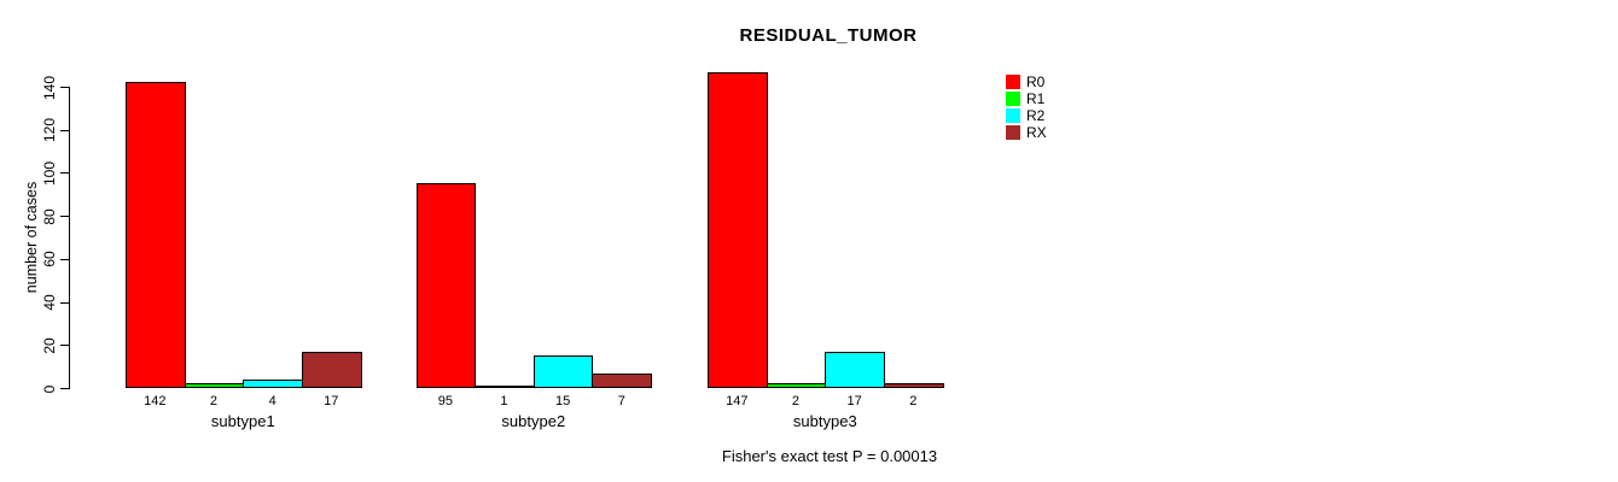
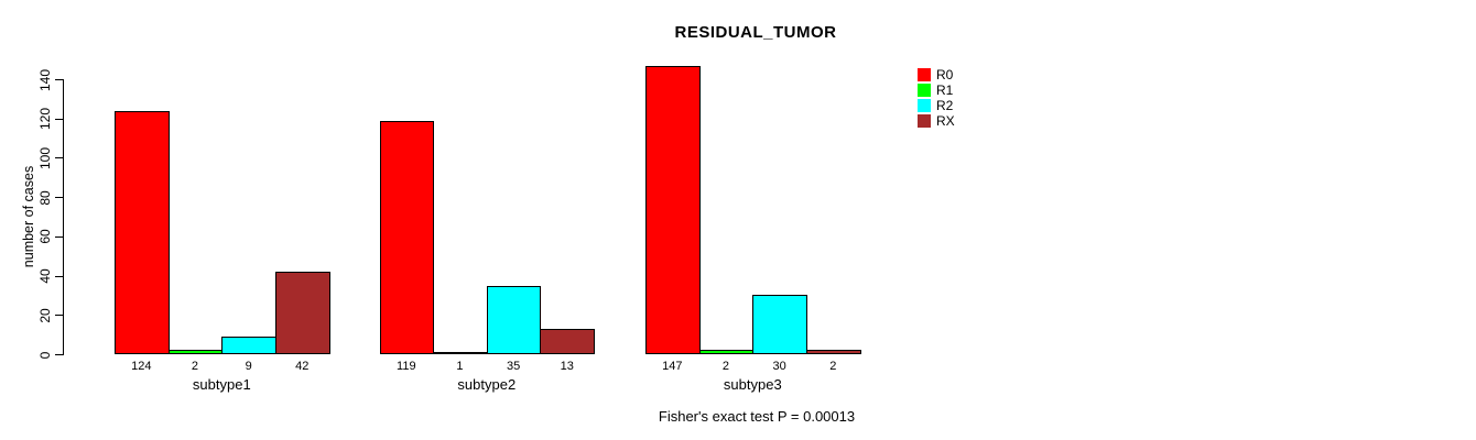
R0/subtype1: 142 -> 124
R2/subtype1: 4 -> 9
RX/subtype1: 17 -> 42
R0/subtype2: 95 -> 119
R2/subtype2: 15 -> 35
RX/subtype2: 7 -> 13
R2/subtype3: 17 -> 30
